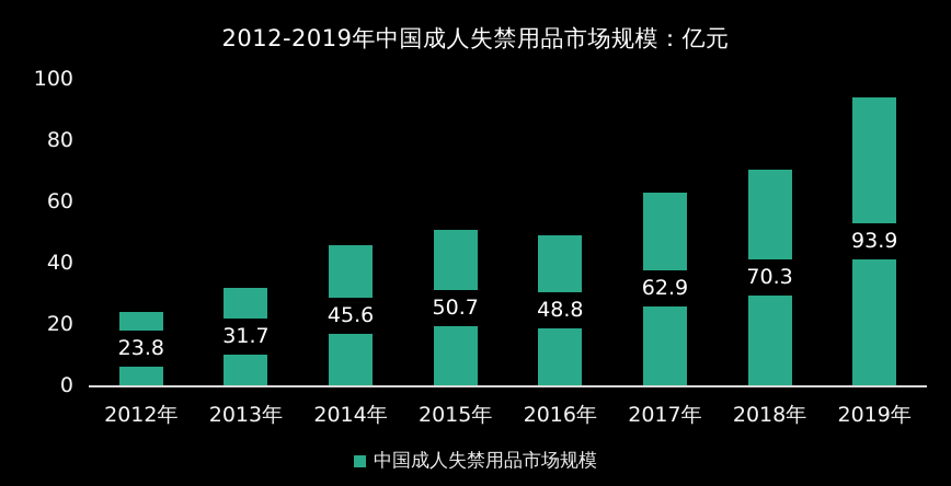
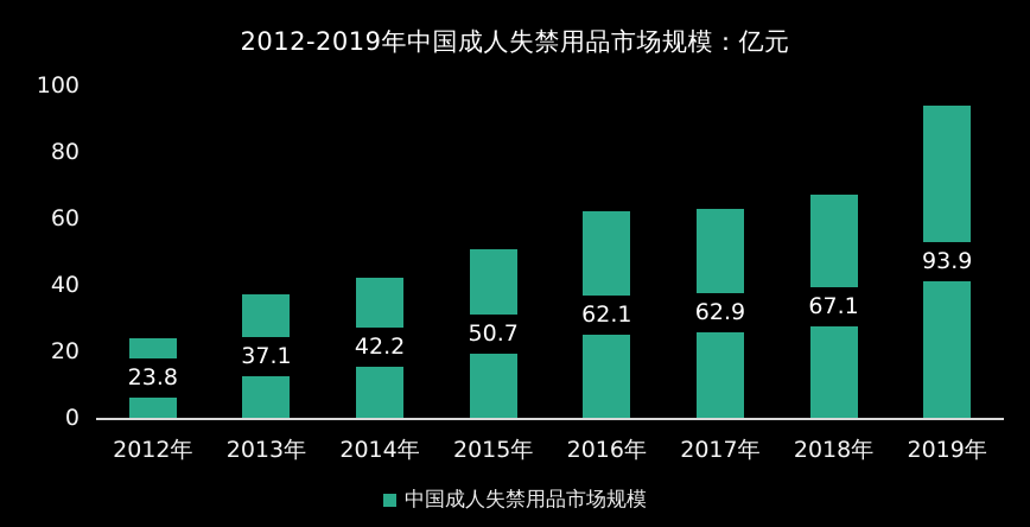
2013年: 31.7 -> 37.1
2014年: 45.6 -> 42.2
2016年: 48.8 -> 62.1
2018年: 70.3 -> 67.1
